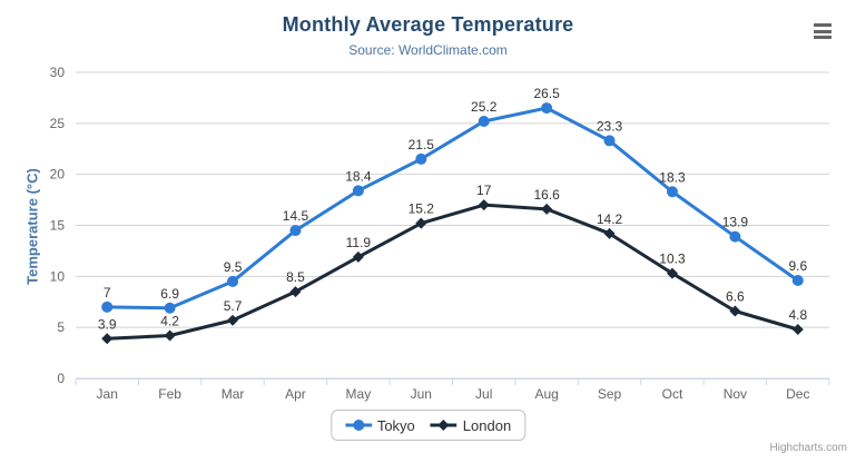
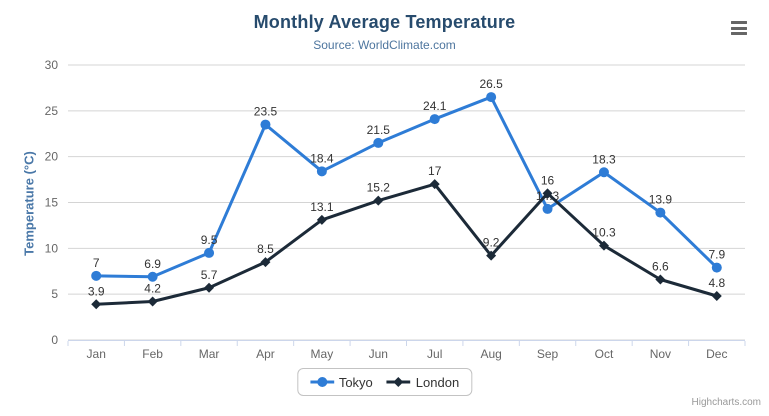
Tokyo/Apr: 14.5 -> 23.5
London/May: 11.9 -> 13.1
Tokyo/Jul: 25.2 -> 24.1
London/Aug: 16.6 -> 9.2
Tokyo/Sep: 23.3 -> 14.3
London/Sep: 14.2 -> 16
Tokyo/Dec: 9.6 -> 7.9
